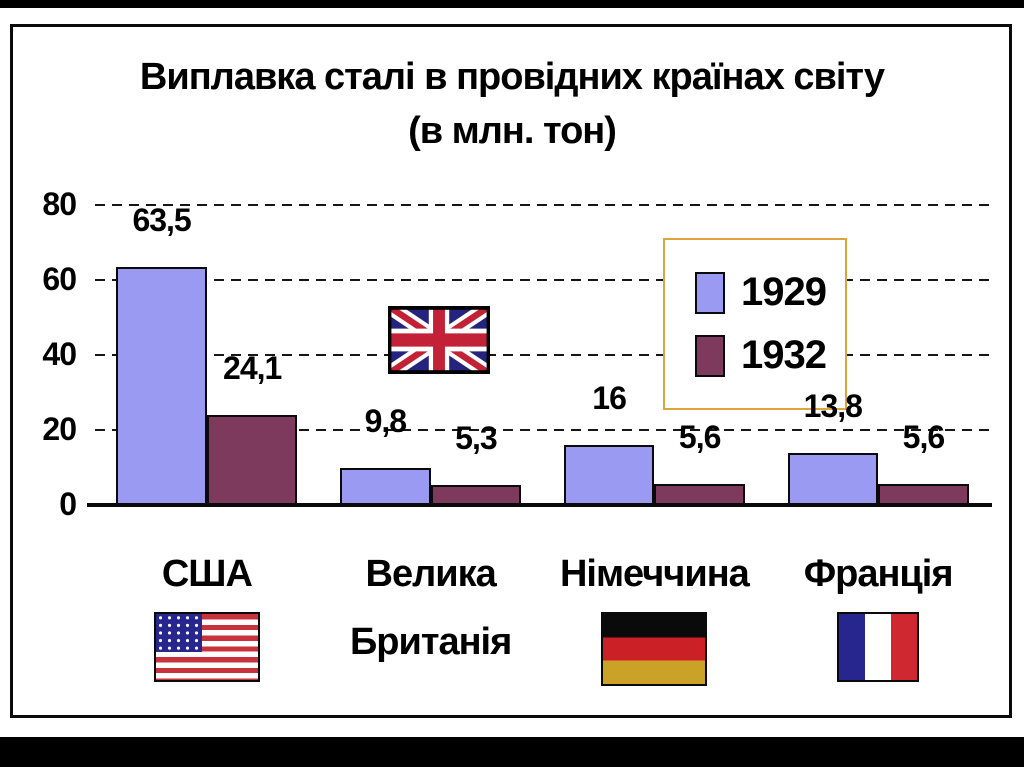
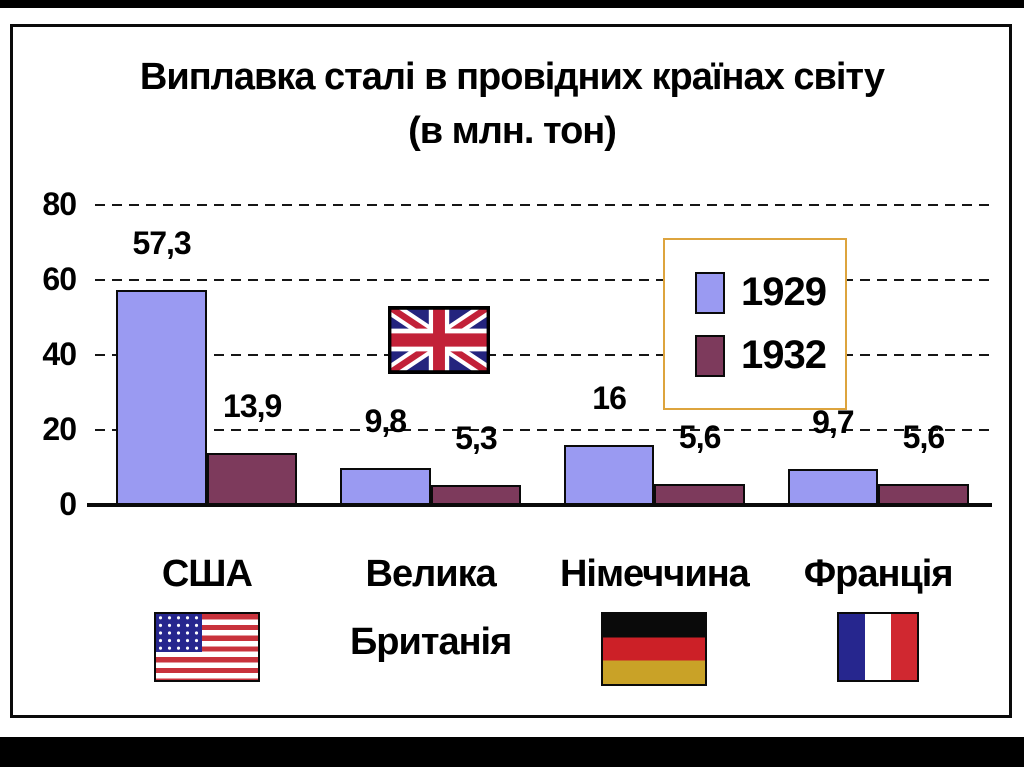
1929/США: 63,5 -> 57,3
1932/США: 24,1 -> 13,9
1929/Франція: 13,8 -> 9,7
